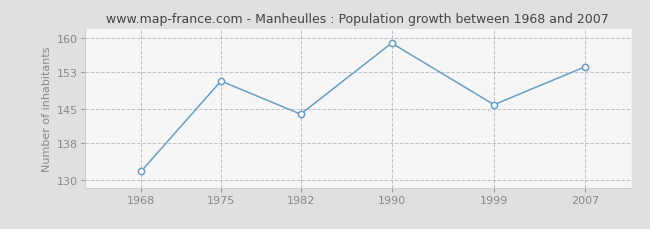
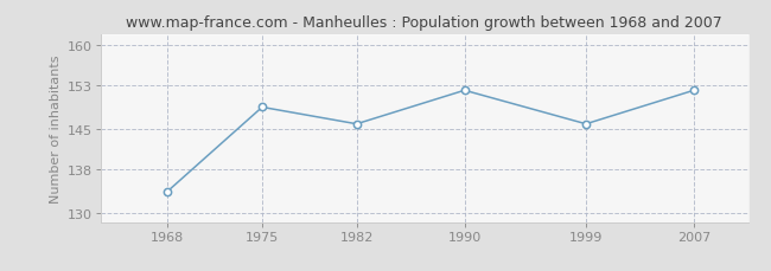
1968: 132 -> 134
1975: 151 -> 149
1982: 144 -> 146
1990: 159 -> 152
2007: 154 -> 152
